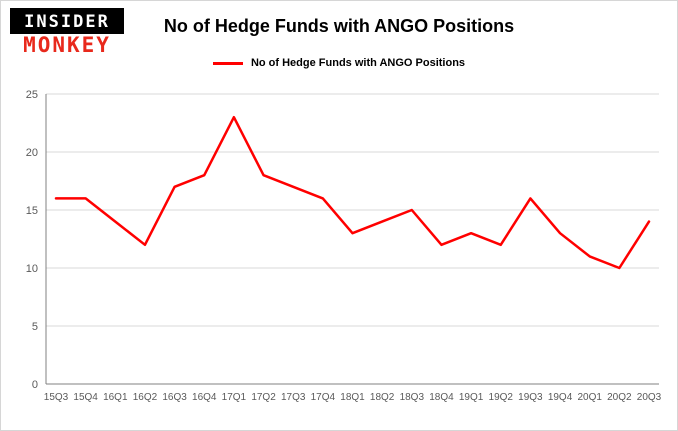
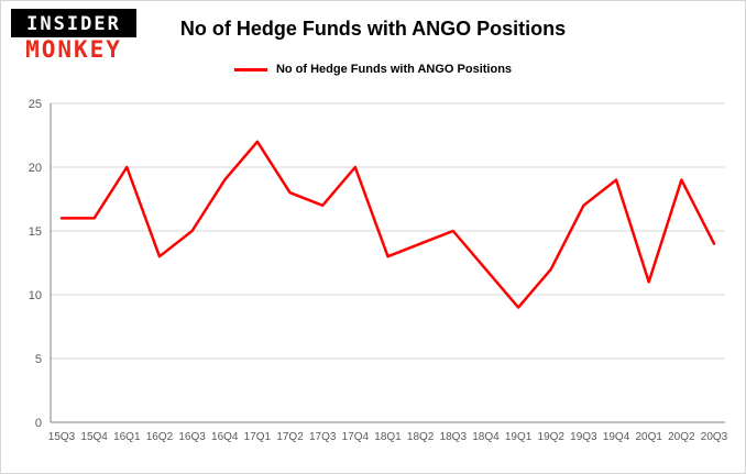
16Q1: 14 -> 20
16Q2: 12 -> 13
16Q3: 17 -> 15
16Q4: 18 -> 19
17Q1: 23 -> 22
17Q4: 16 -> 20
19Q1: 13 -> 9
19Q3: 16 -> 17
19Q4: 13 -> 19
20Q2: 10 -> 19
